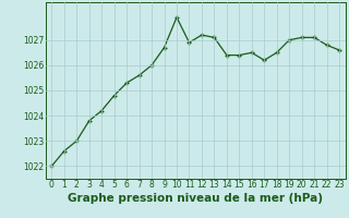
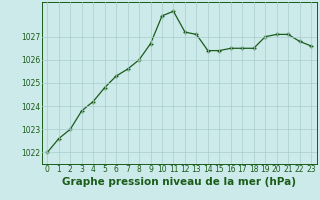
11: 1026.9 -> 1028.1
17: 1026.2 -> 1026.5
